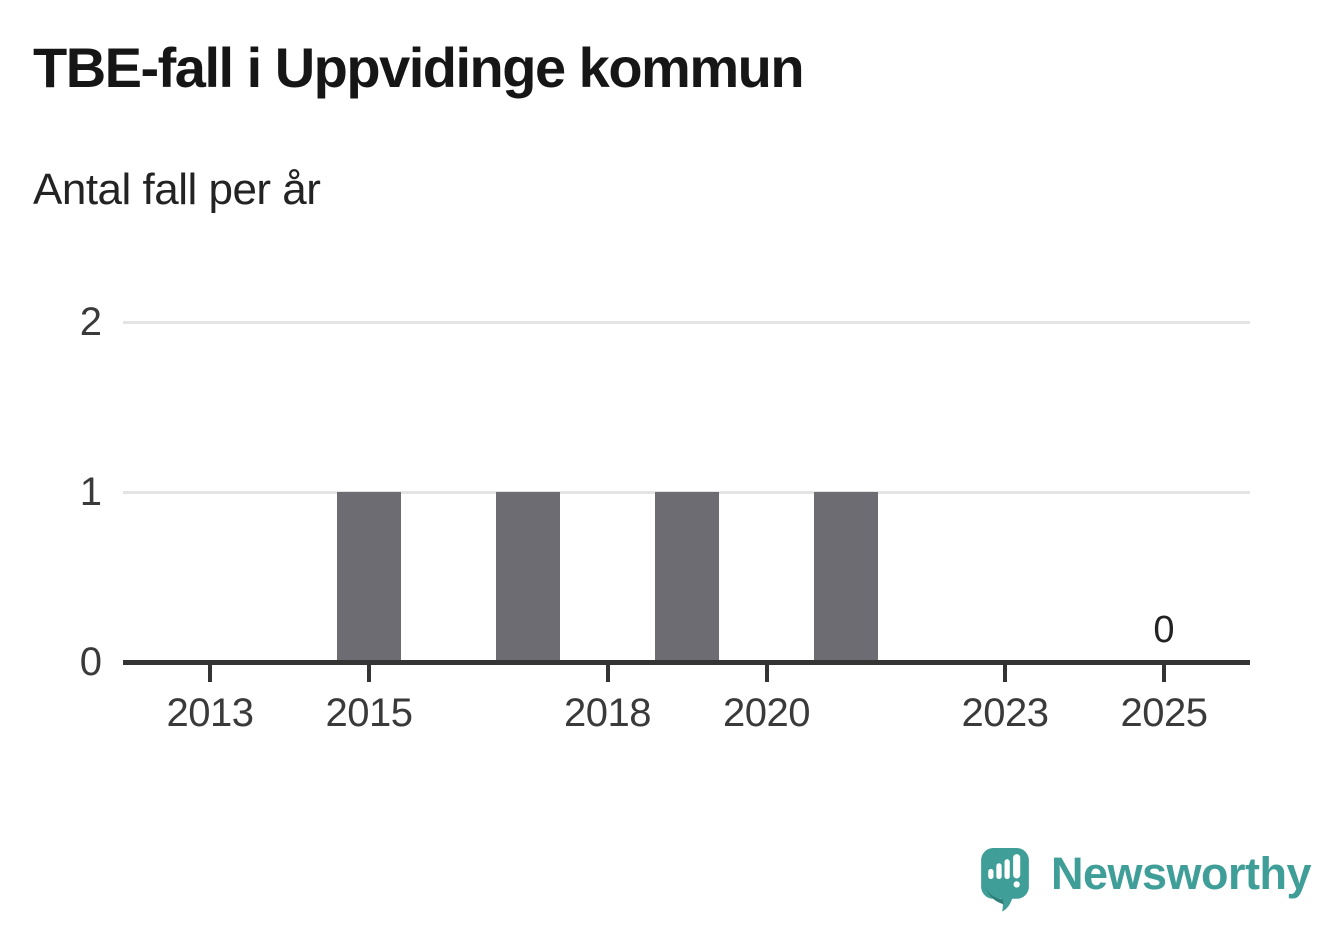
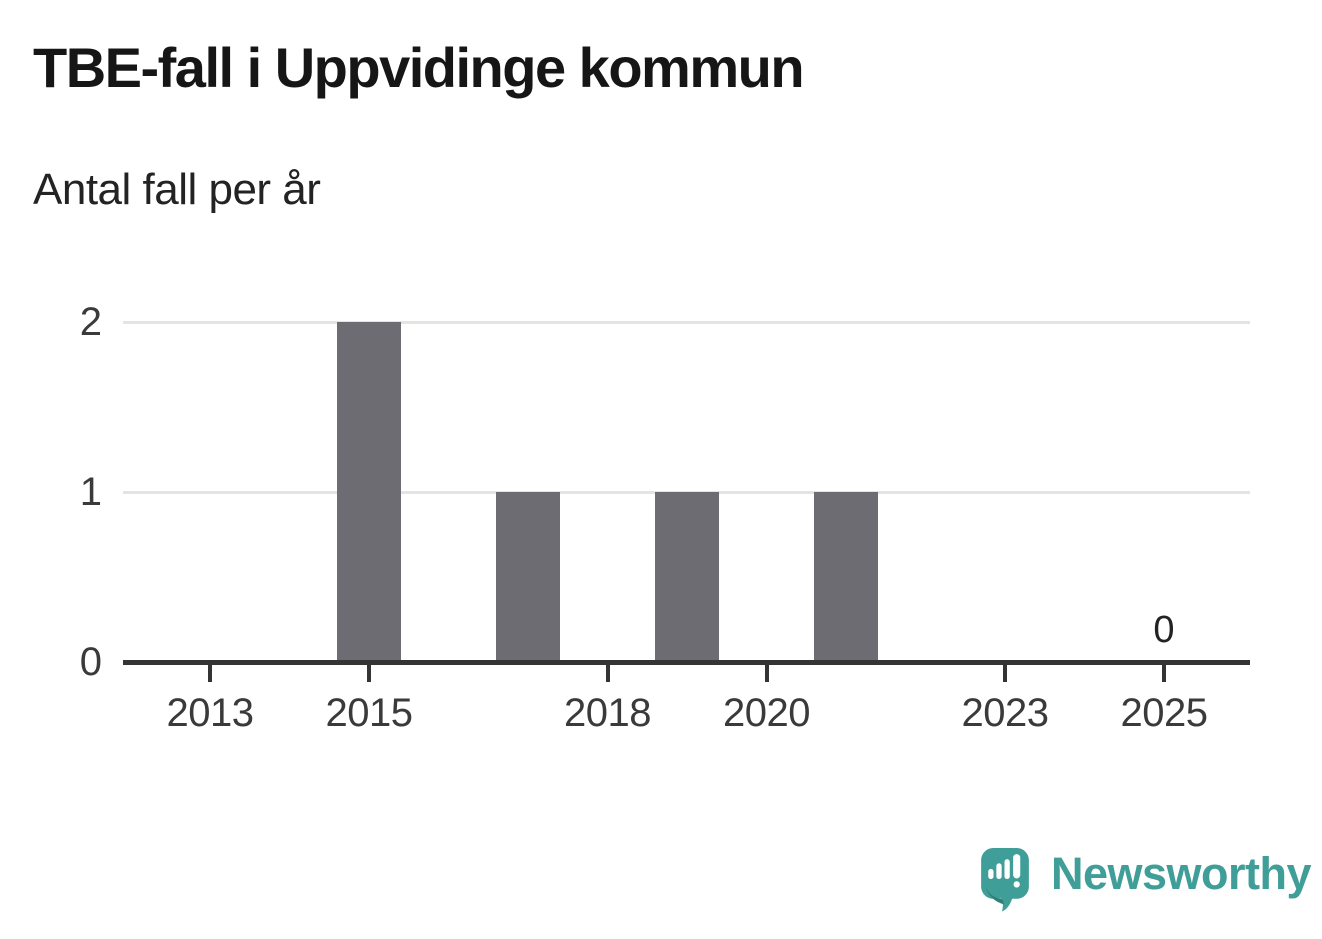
2015: 1 -> 2
